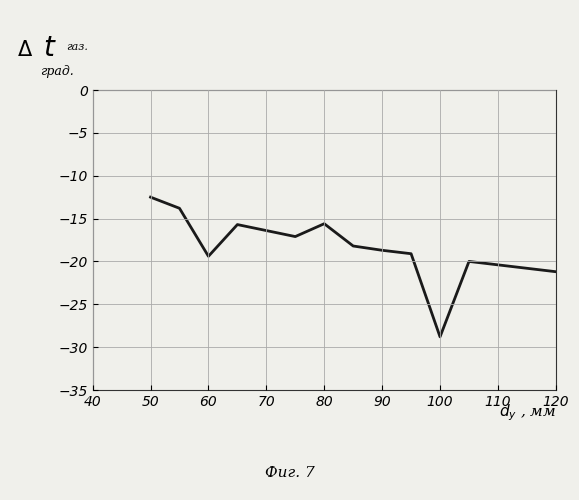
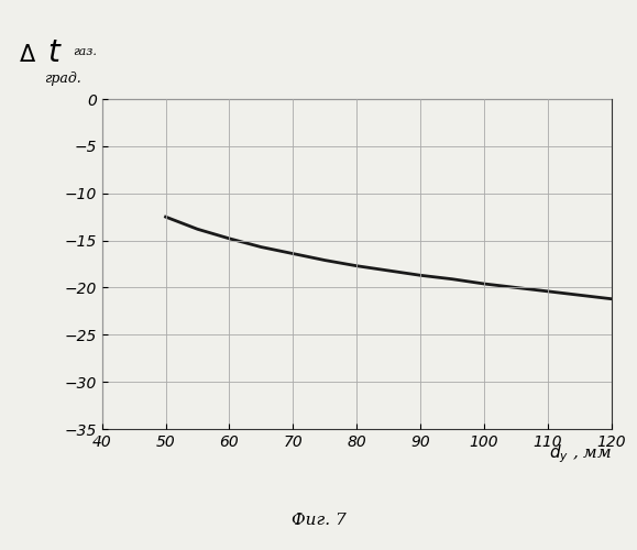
60: -19.4 -> -14.8
80: -15.6 -> -17.7
100: -28.8 -> -19.6
